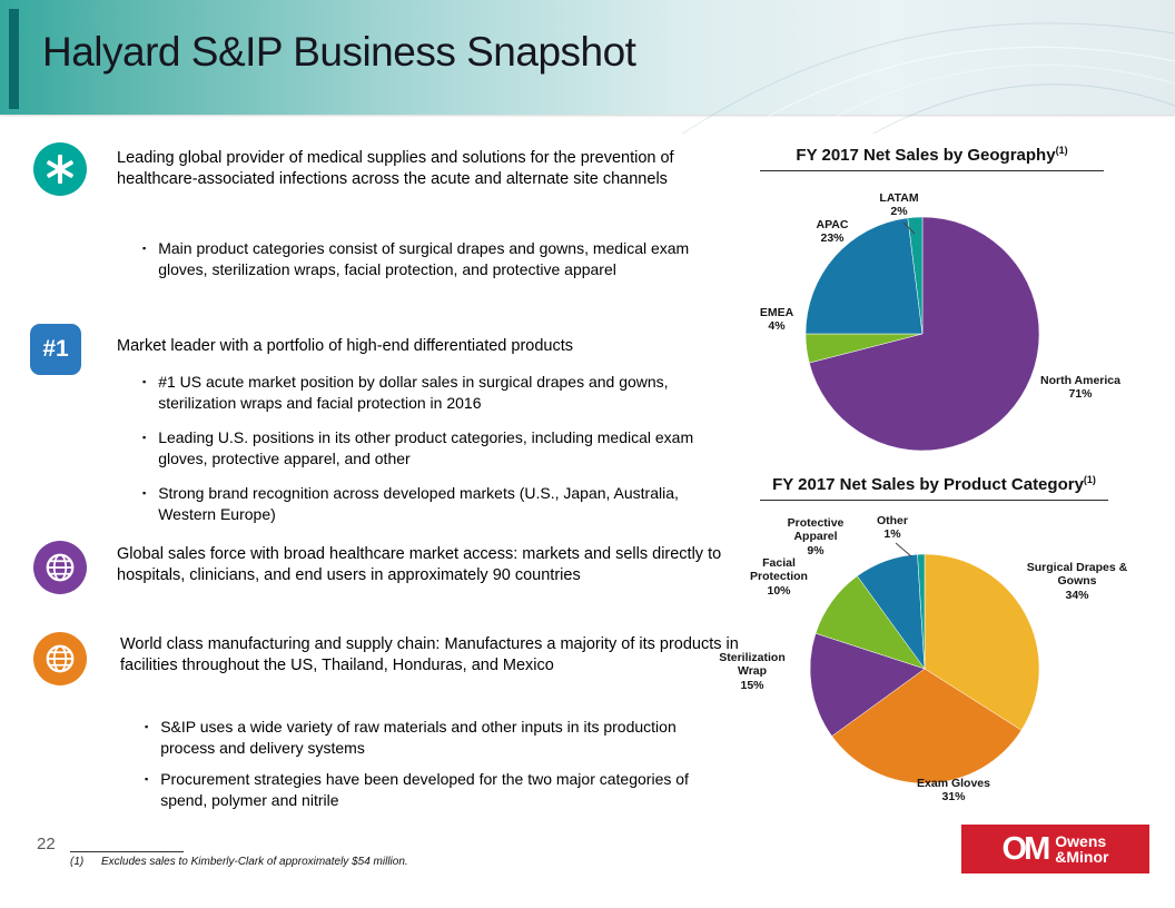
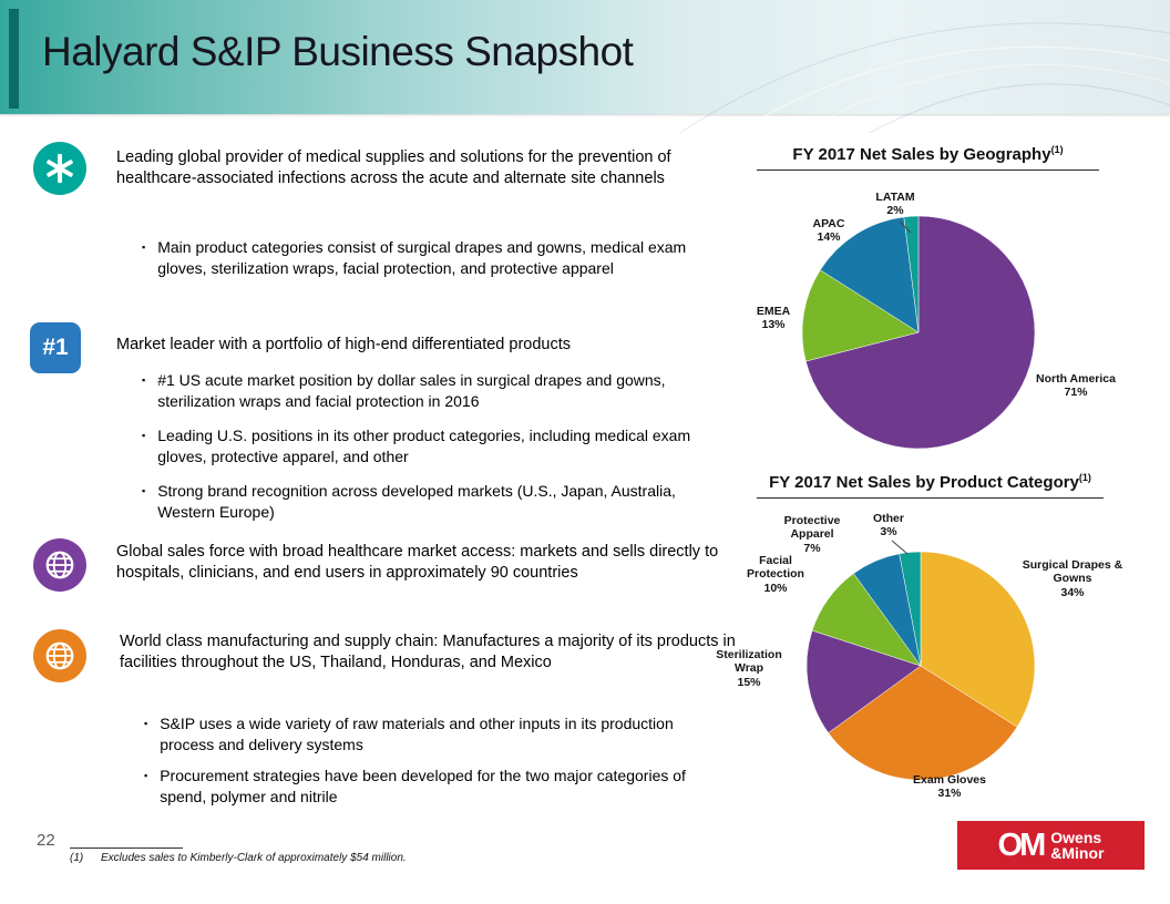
FY 2017 Net Sales by Geography/EMEA: 4% -> 13%
FY 2017 Net Sales by Geography/APAC: 23% -> 14%
FY 2017 Net Sales by Product Category/Protective Apparel: 9% -> 7%
FY 2017 Net Sales by Product Category/Other: 1% -> 3%
